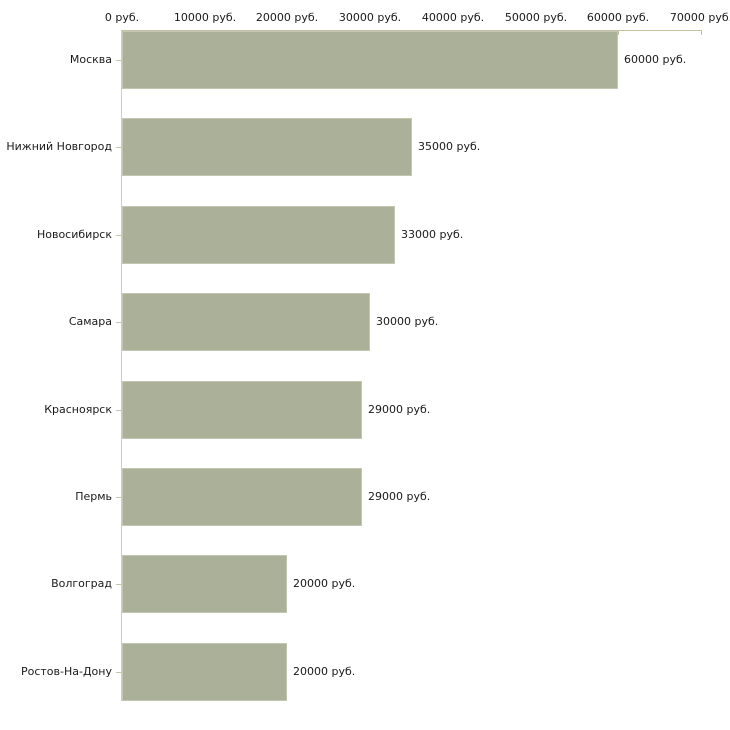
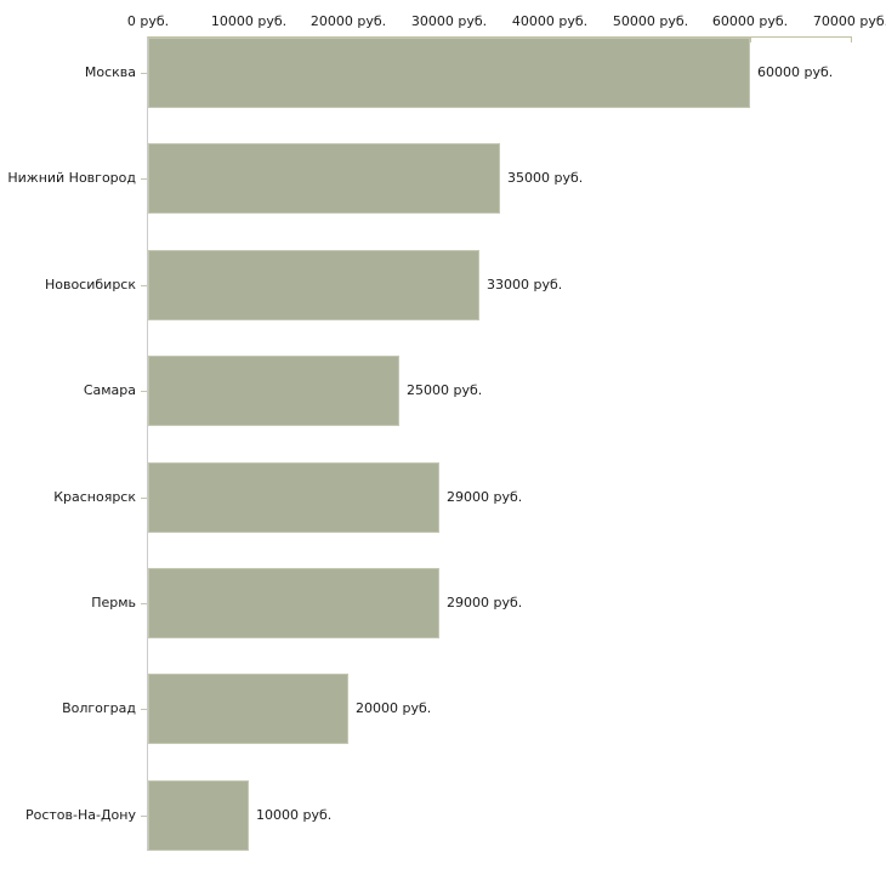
Самара: 30000 -> 25000
Ростов-На-Дону: 20000 -> 10000
